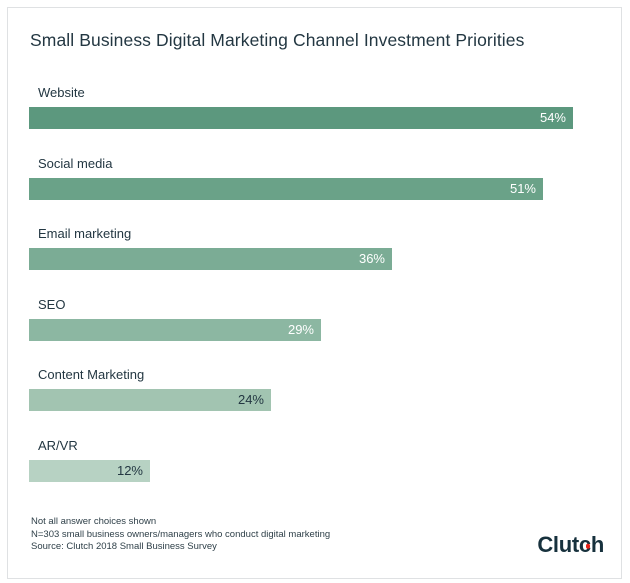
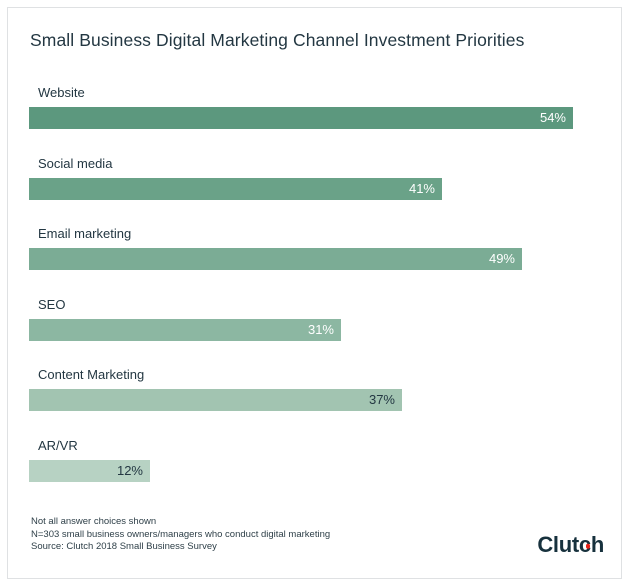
Social media: 51% -> 41%
Email marketing: 36% -> 49%
SEO: 29% -> 31%
Content Marketing: 24% -> 37%
